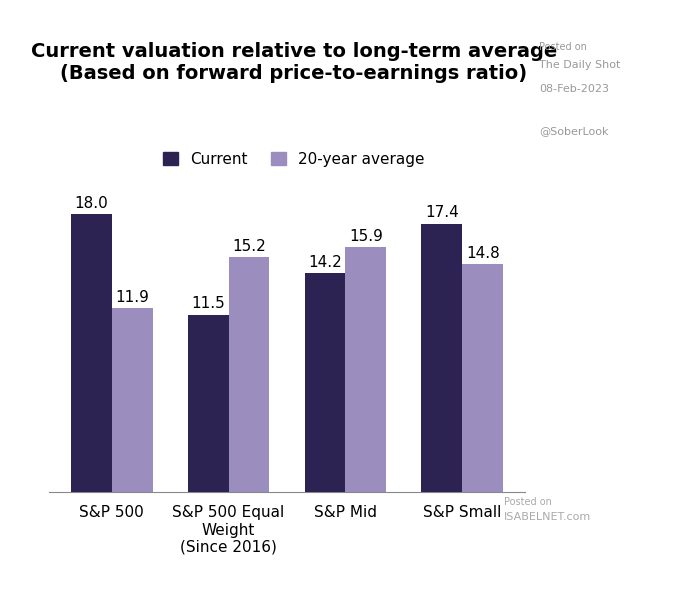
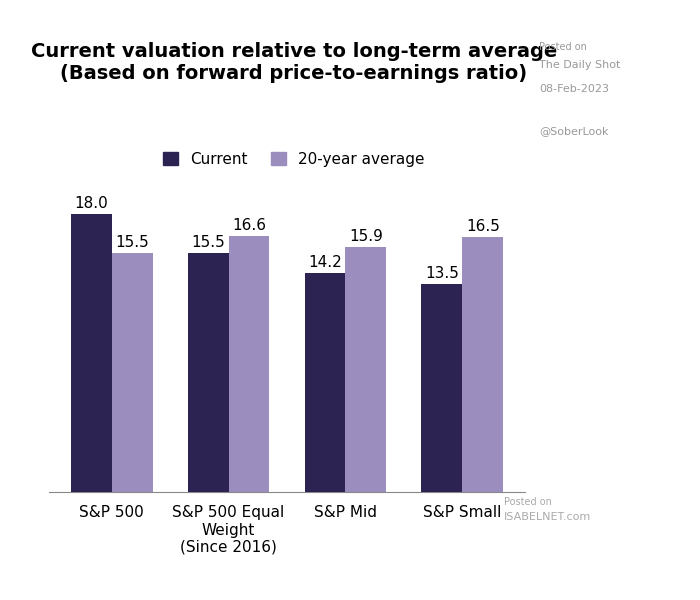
20-year average/S&P 500: 11.9 -> 15.5
Current/S&P 500 Equal Weight (Since 2016): 11.5 -> 15.5
20-year average/S&P 500 Equal Weight (Since 2016): 15.2 -> 16.6
Current/S&P Small: 17.4 -> 13.5
20-year average/S&P Small: 14.8 -> 16.5
